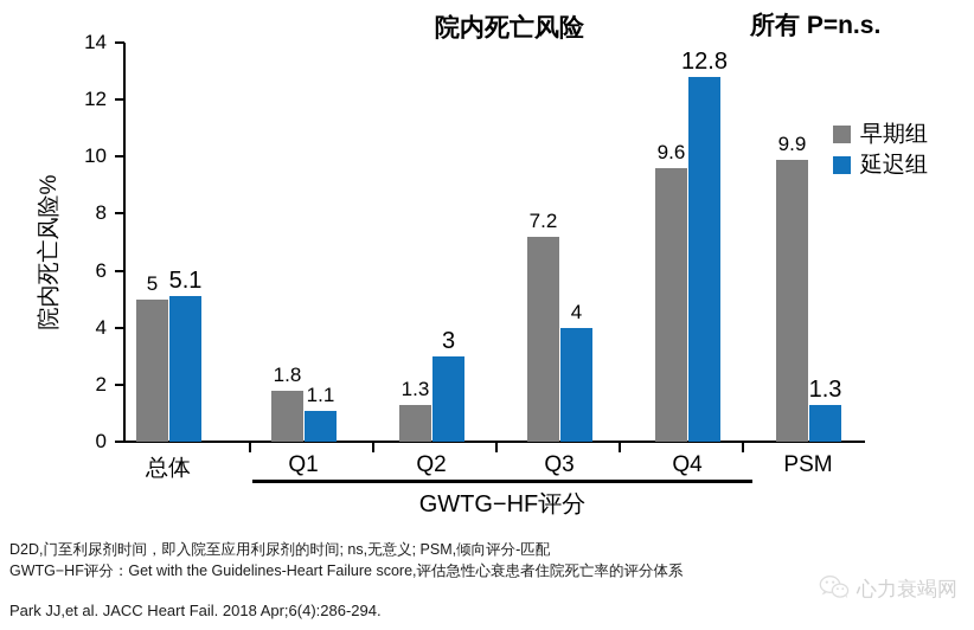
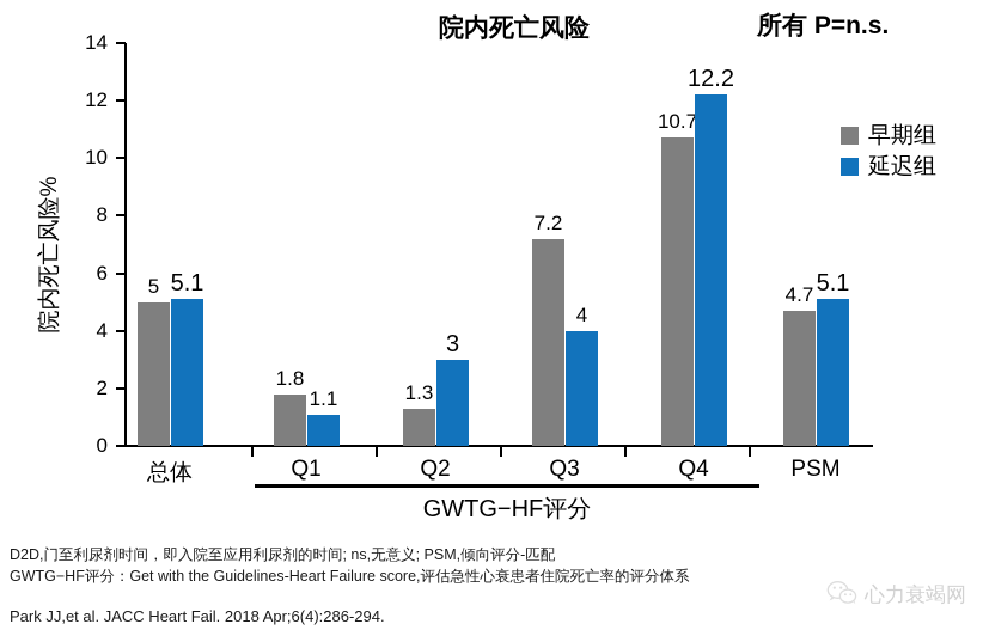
早期组/Q4: 9.6 -> 10.7
延迟组/Q4: 12.8 -> 12.2
早期组/PSM: 9.9 -> 4.7
延迟组/PSM: 1.3 -> 5.1
